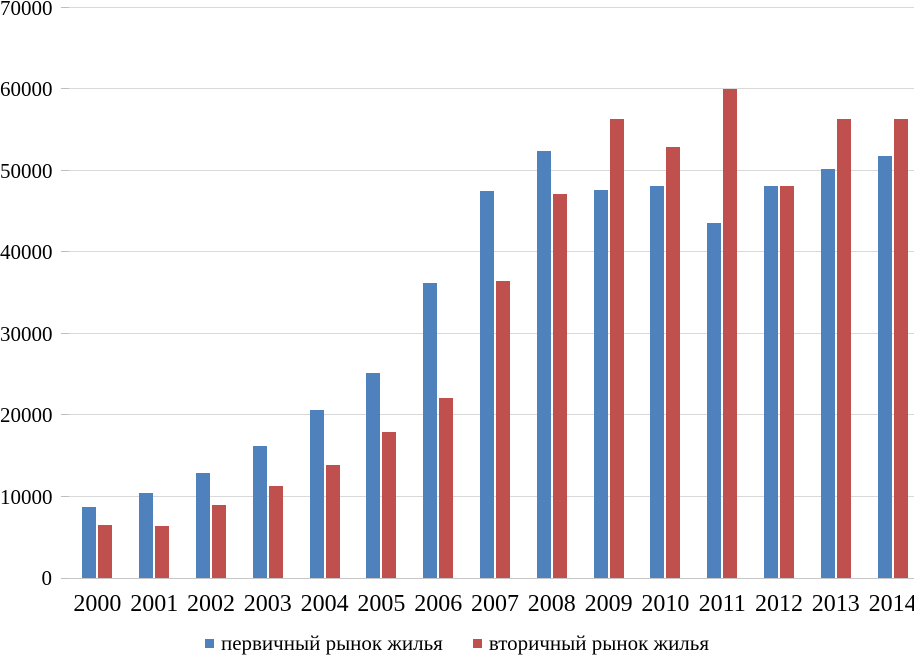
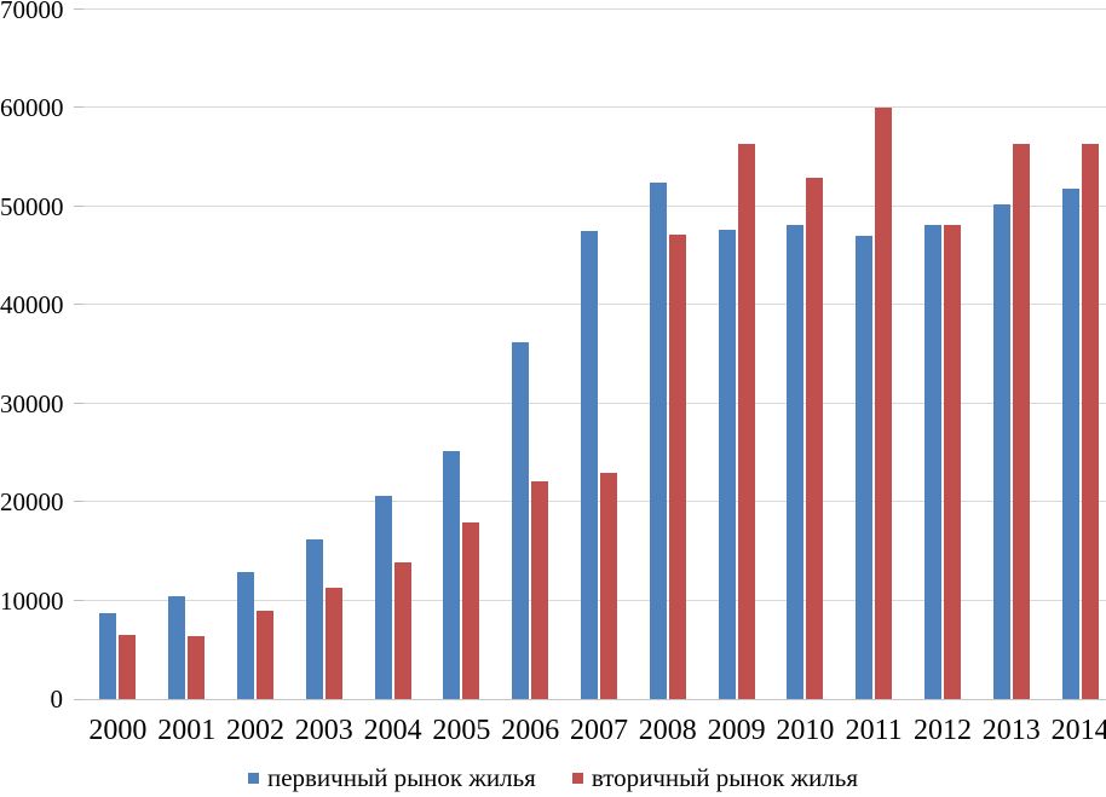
вторичный рынок жилья/2007: 36000 -> 23000
первичный рынок жилья/2011: 44000 -> 47000
